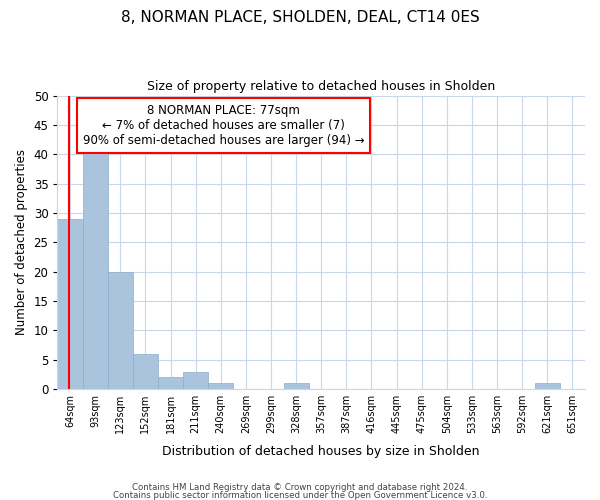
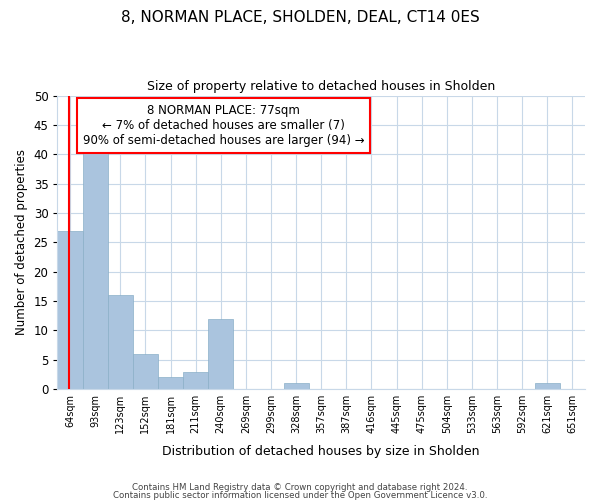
64sqm: 29 -> 27
123sqm: 20 -> 16
240sqm: 1 -> 12
